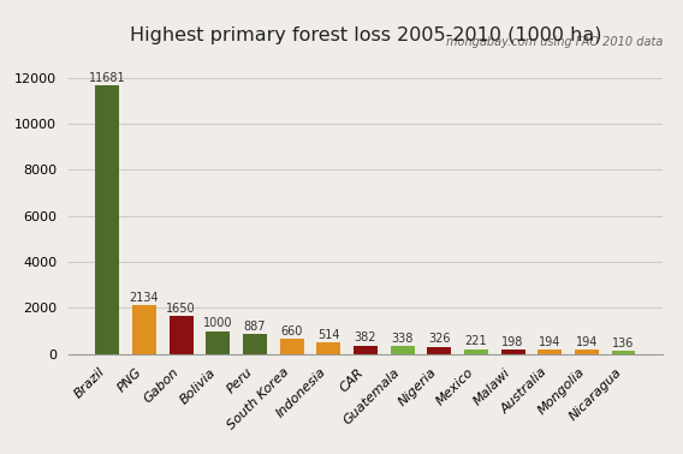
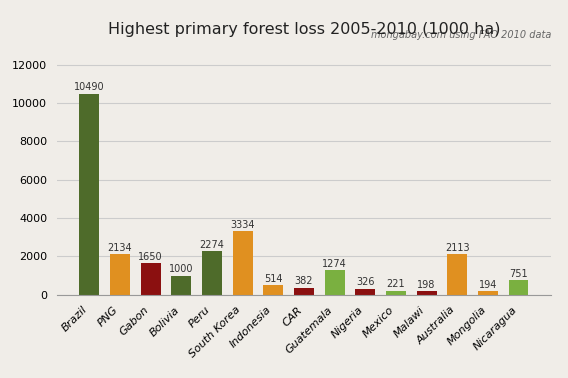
Brazil: 11681 -> 10490
Peru: 887 -> 2274
South Korea: 660 -> 3334
Guatemala: 338 -> 1274
Australia: 194 -> 2113
Nicaragua: 136 -> 751
